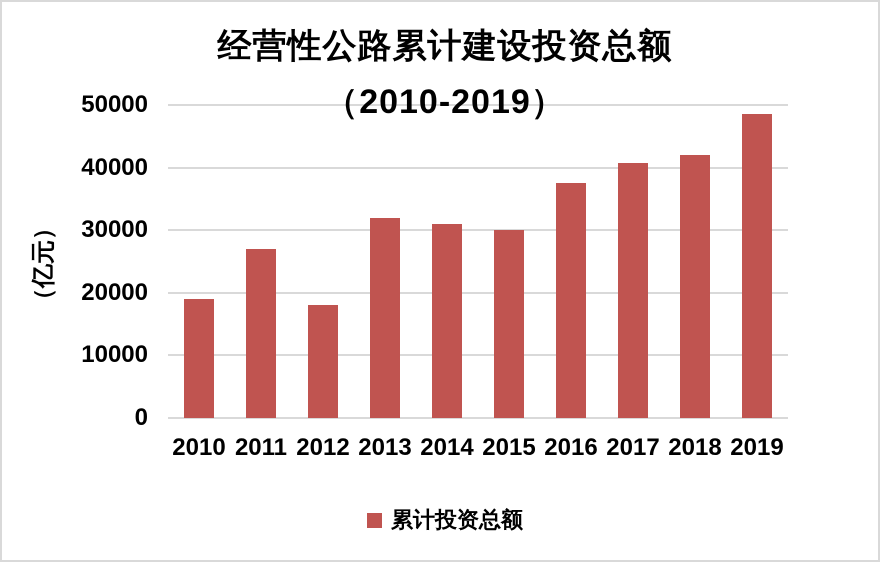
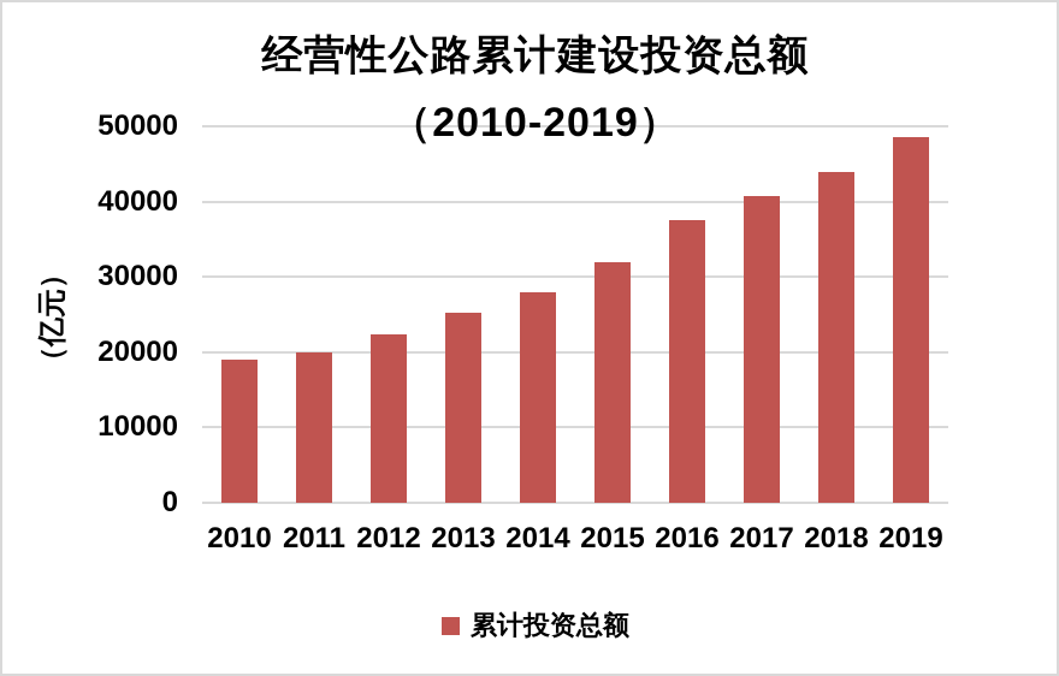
2011: 27000 -> 20000
2012: 18000 -> 22000
2013: 32000 -> 25000
2014: 31000 -> 28000
2015: 30000 -> 32000
2018: 42000 -> 44000
